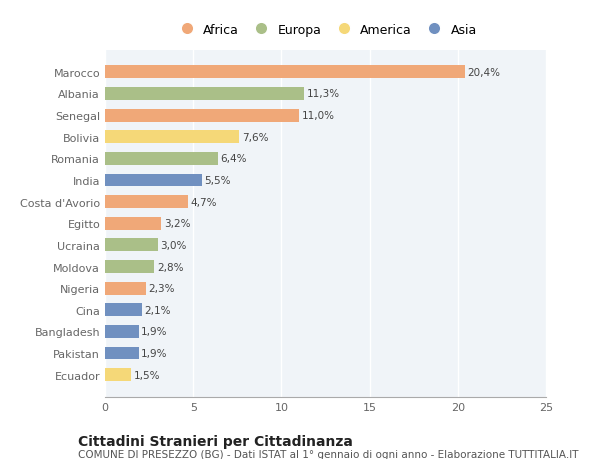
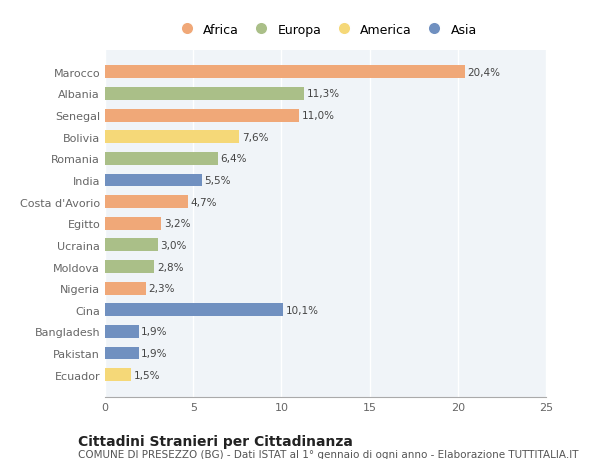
Cina: 2,1% -> 10,1%
